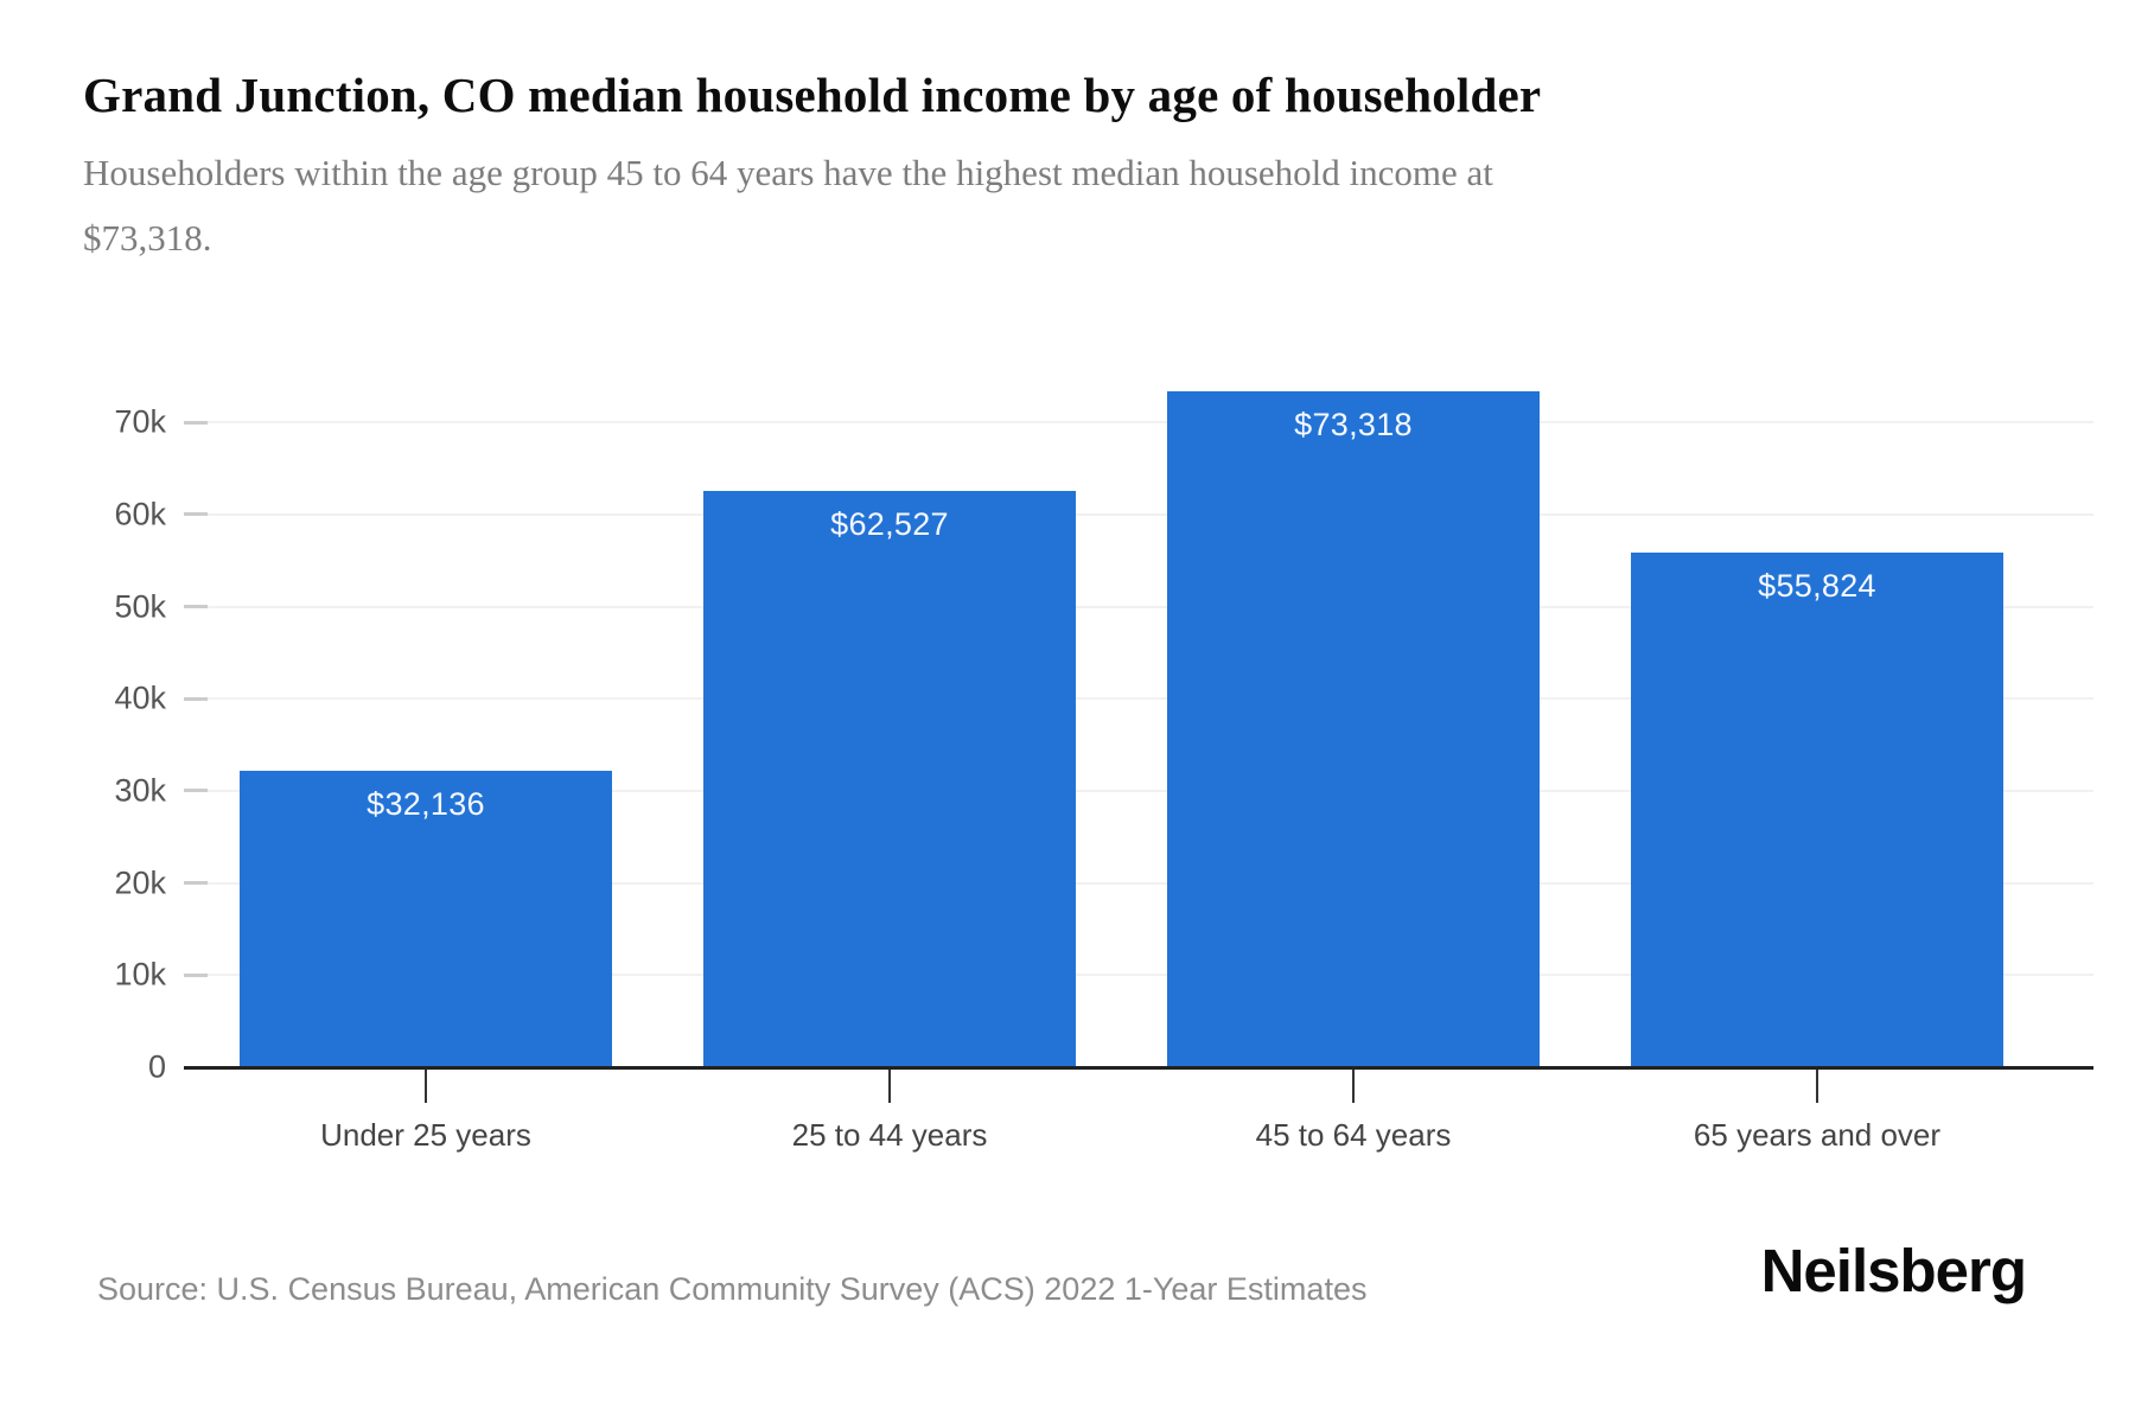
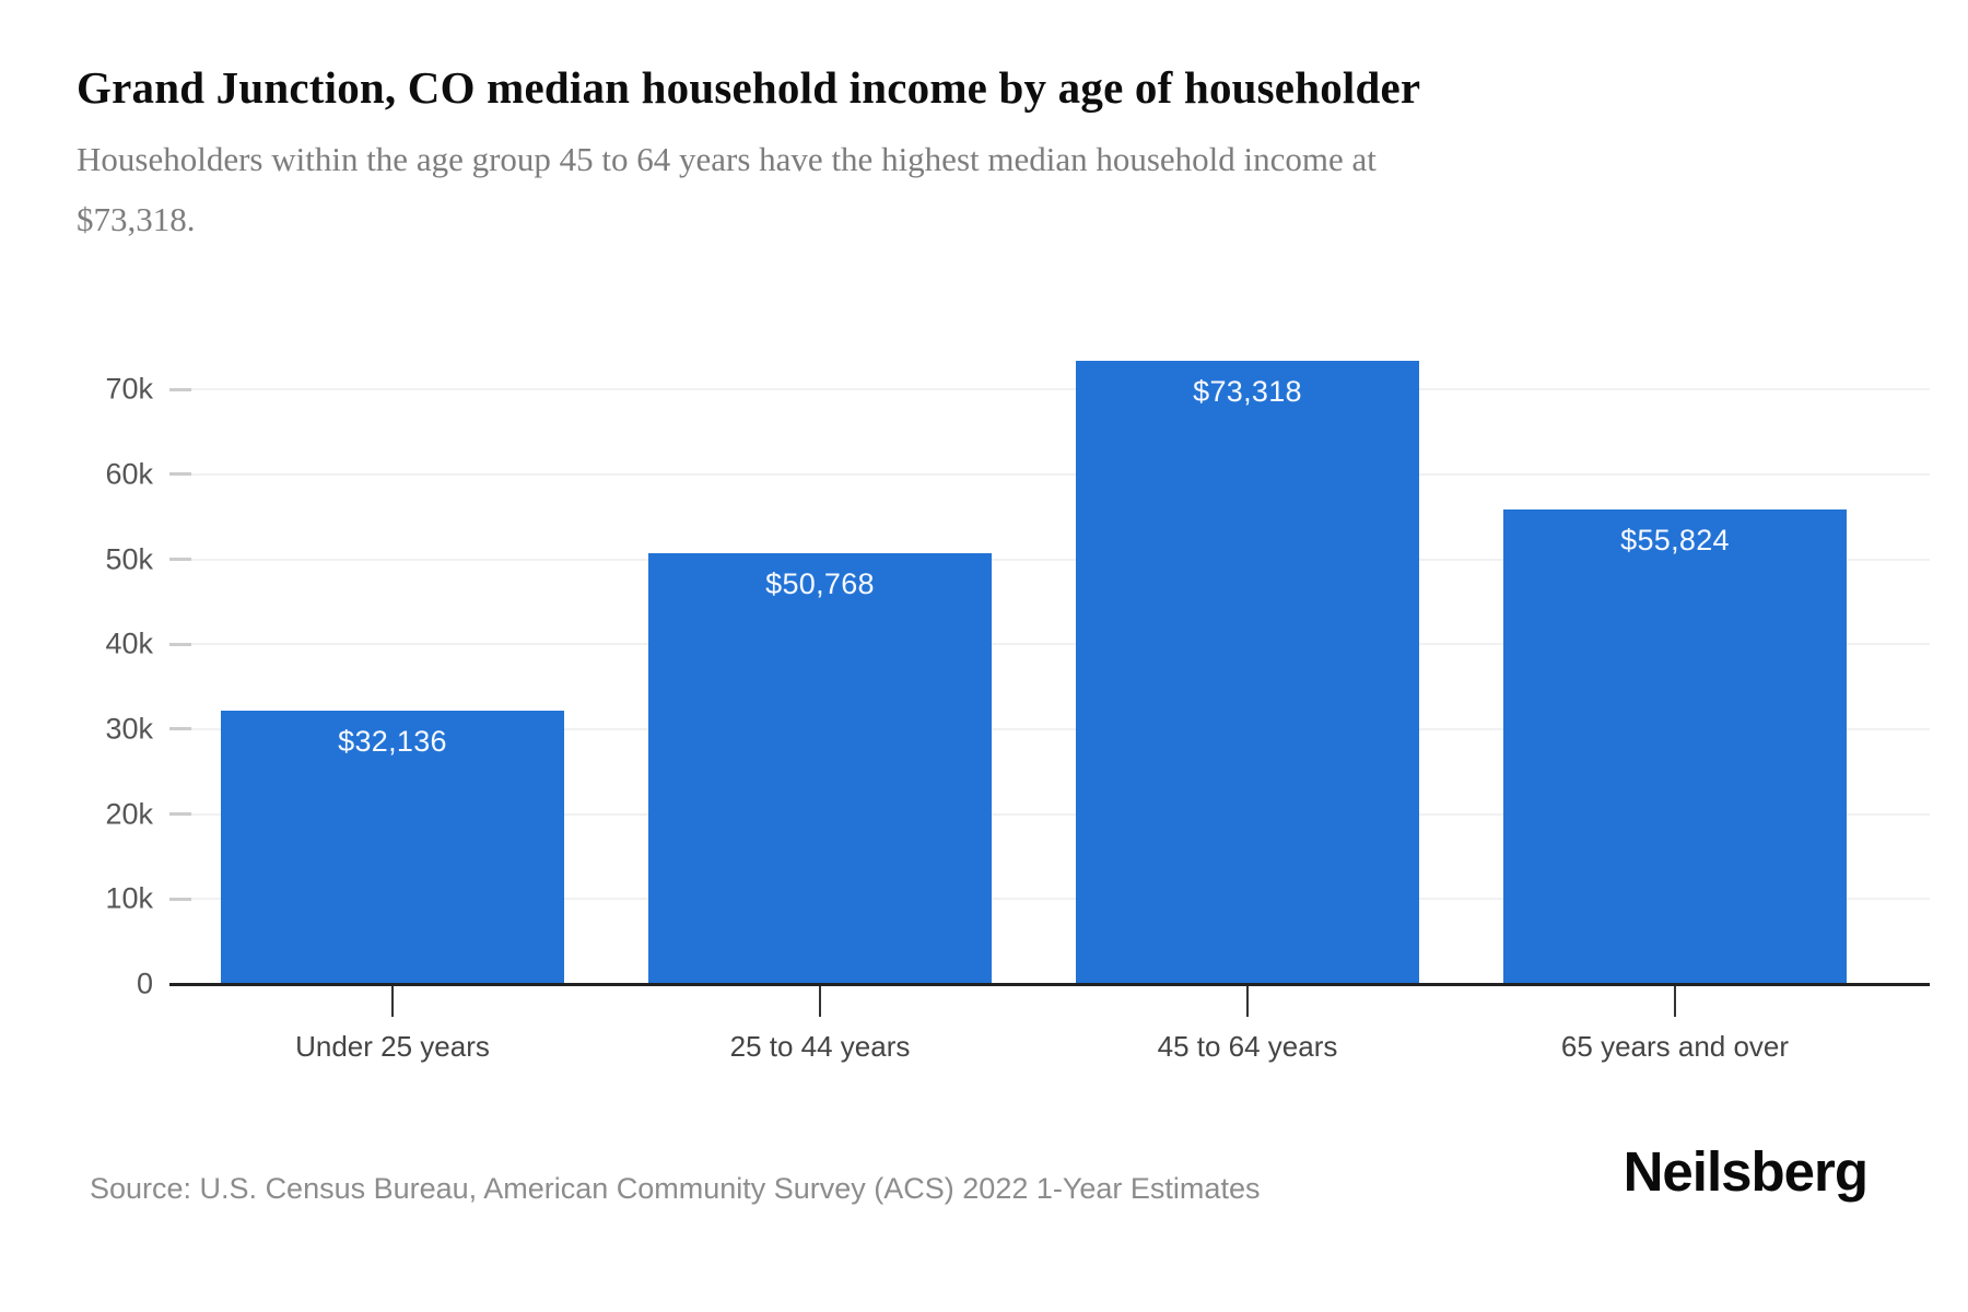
25 to 44 years: $62,527 -> $50,768
